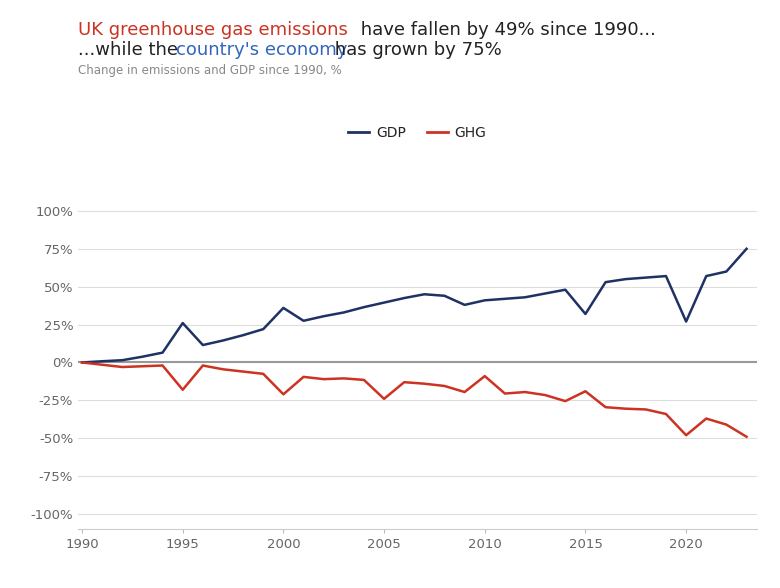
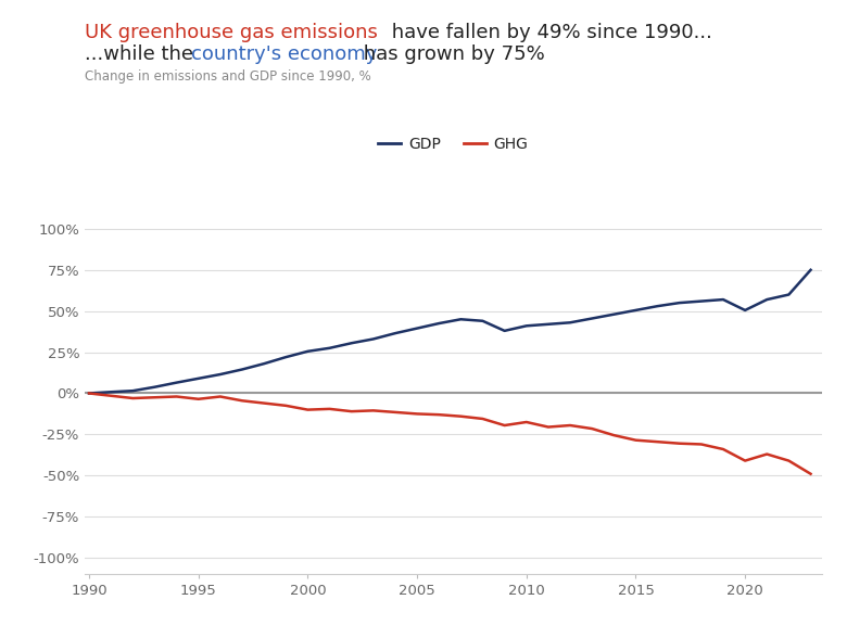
GDP/1995: 26% -> 9%
GHG/1995: -18% -> -4%
GDP/2000: 36% -> 26%
GHG/2000: -21% -> -10%
GHG/2005: -24% -> -12%
GHG/2010: -9% -> -18%
GDP/2015: 32% -> 50%
GHG/2015: -19% -> -28%
GDP/2020: 27% -> 50%
GHG/2020: -48% -> -41%
